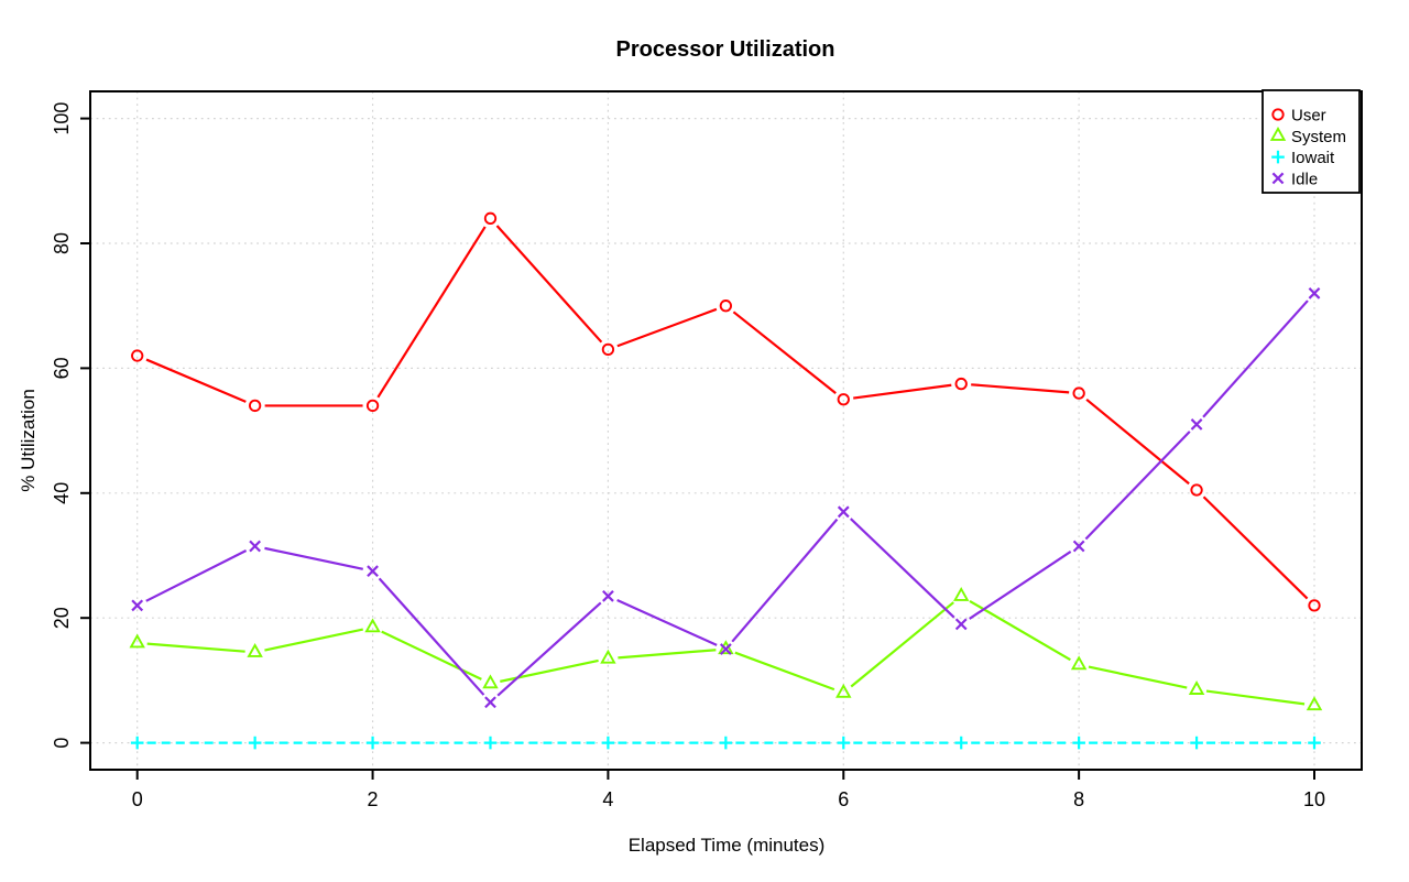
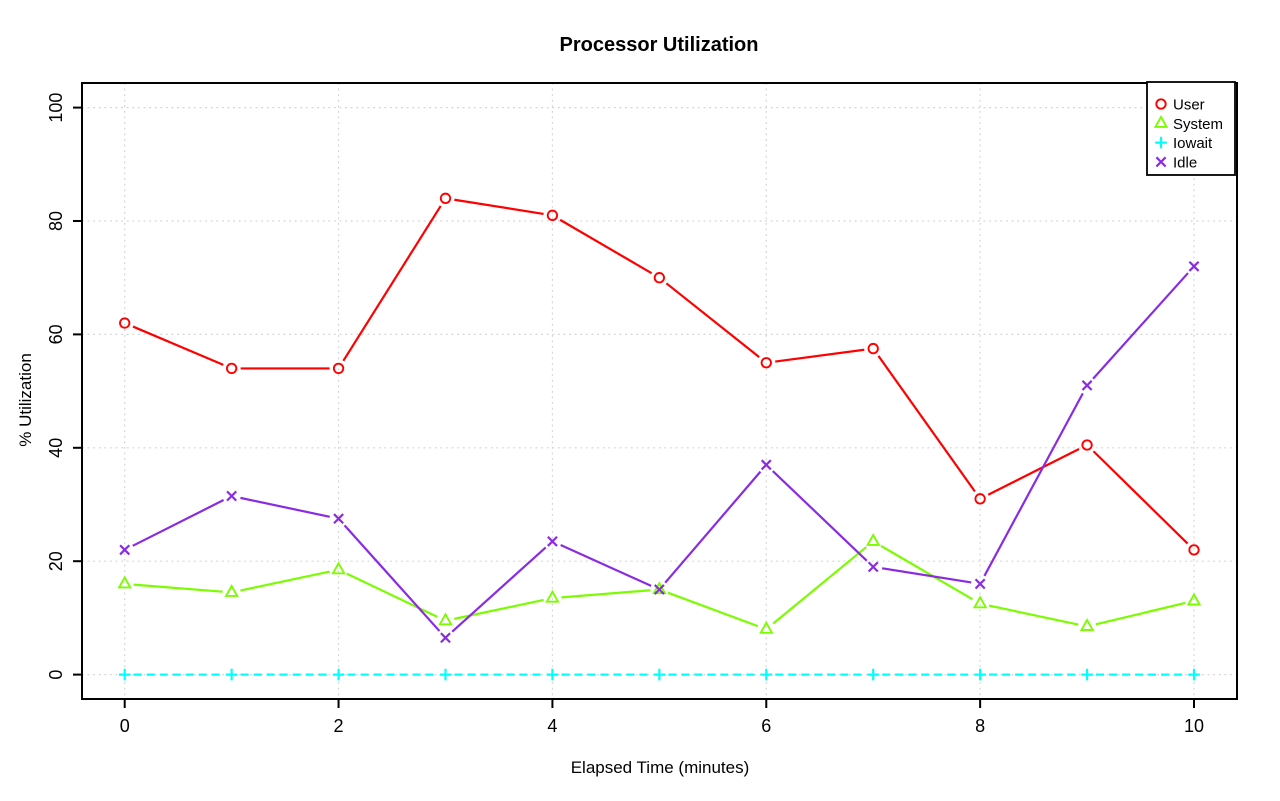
User/4: 63 -> 81
User/8: 56 -> 31
Idle/8: 32 -> 16
System/10: 6 -> 13
